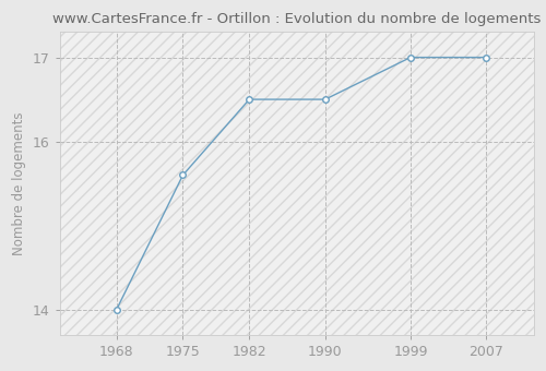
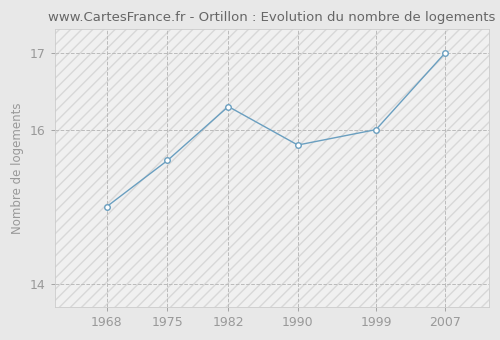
1968: 14.0 -> 15.0
1982: 16.5 -> 16.3
1990: 16.5 -> 15.8
1999: 17.0 -> 16.0
